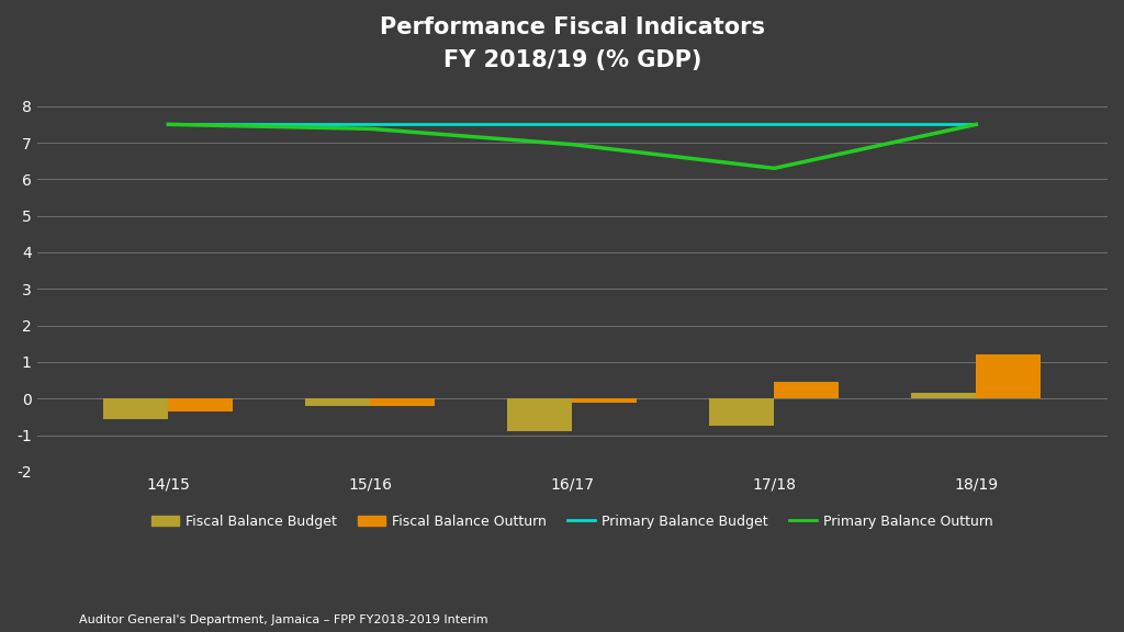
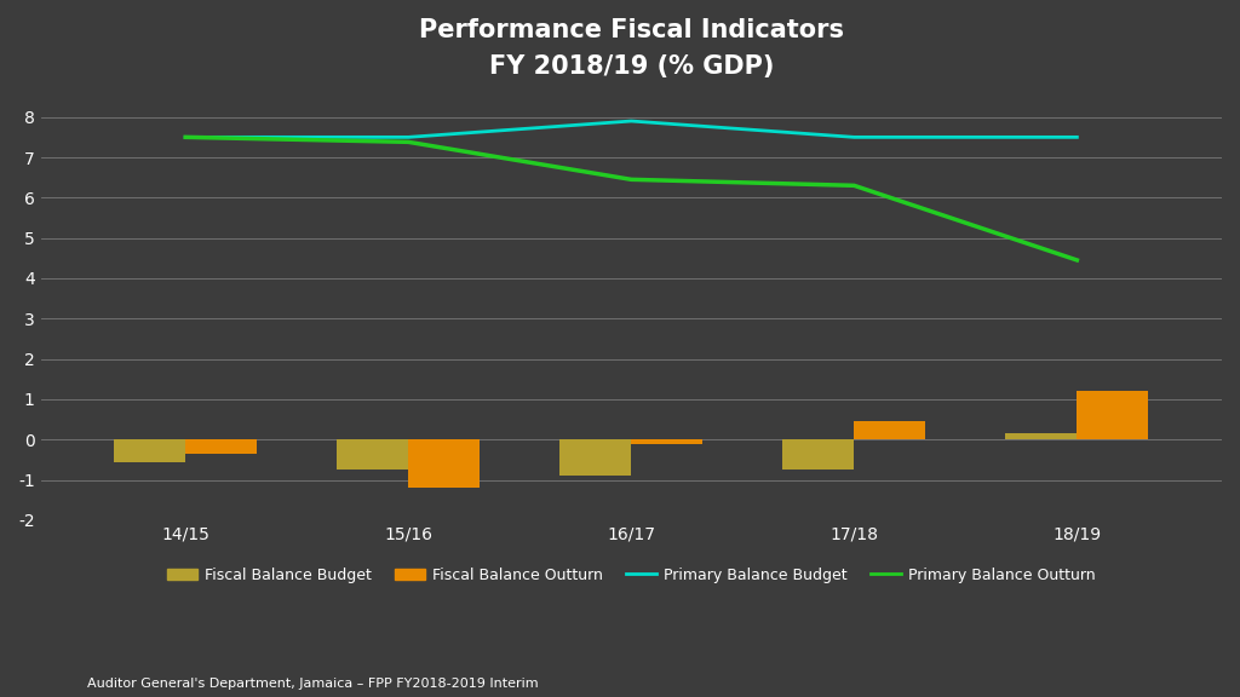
Fiscal Balance Budget/15/16: -0.20 -> -0.75
Fiscal Balance Outturn/15/16: -0.20 -> -1.20
Primary Balance Budget/16/17: 7.5 -> 7.9
Primary Balance Outturn/16/17: 6.95 -> 6.45
Primary Balance Outturn/18/19: 7.50 -> 4.45
